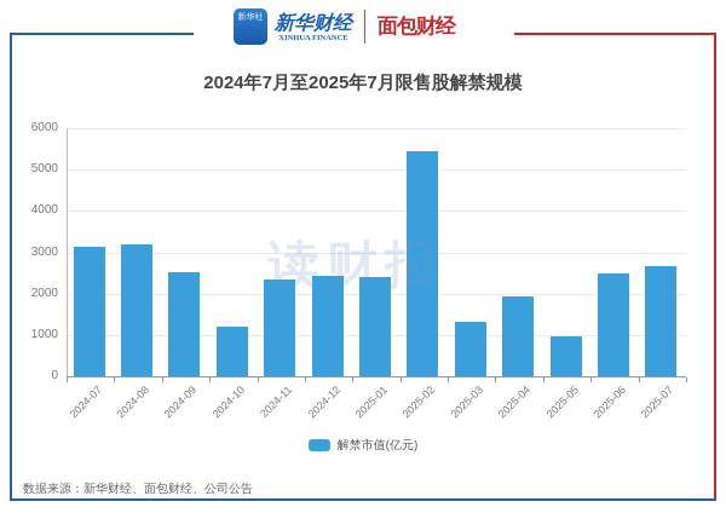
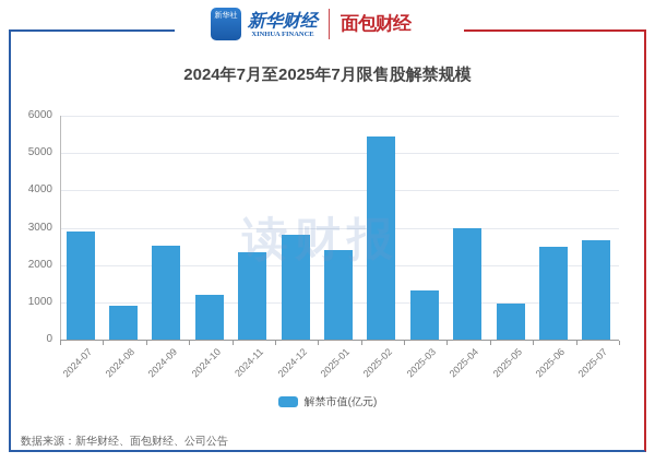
2024-07: 3100 -> 2900
2024-08: 3200 -> 900
2024-12: 2400 -> 2800
2025-04: 1900 -> 3000
